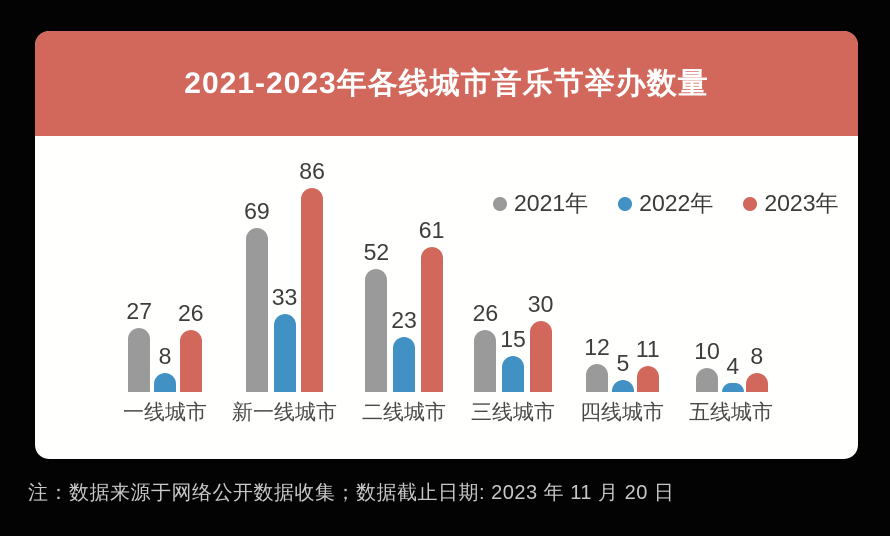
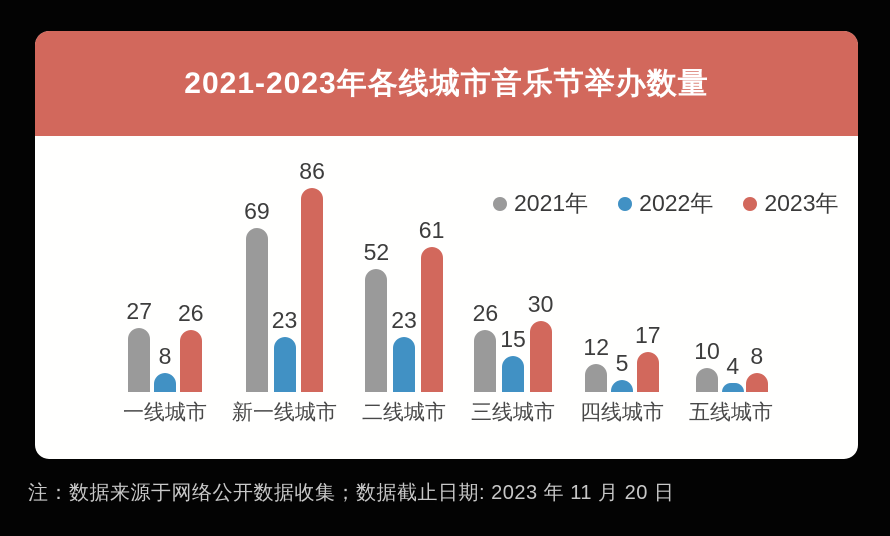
2022年/新一线城市: 33 -> 23
2023年/四线城市: 11 -> 17
